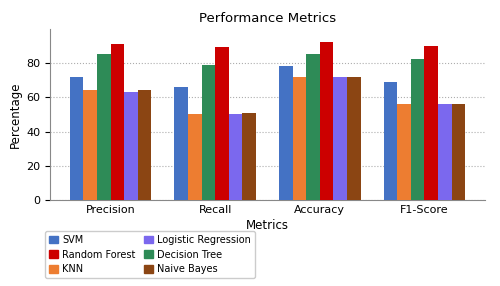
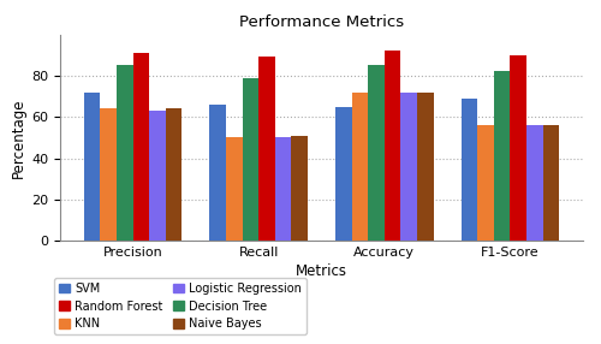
SVM/Accuracy: 78 -> 65
